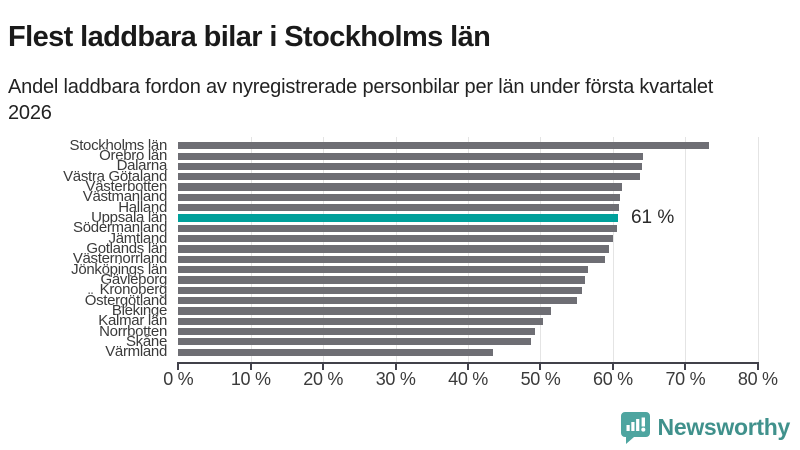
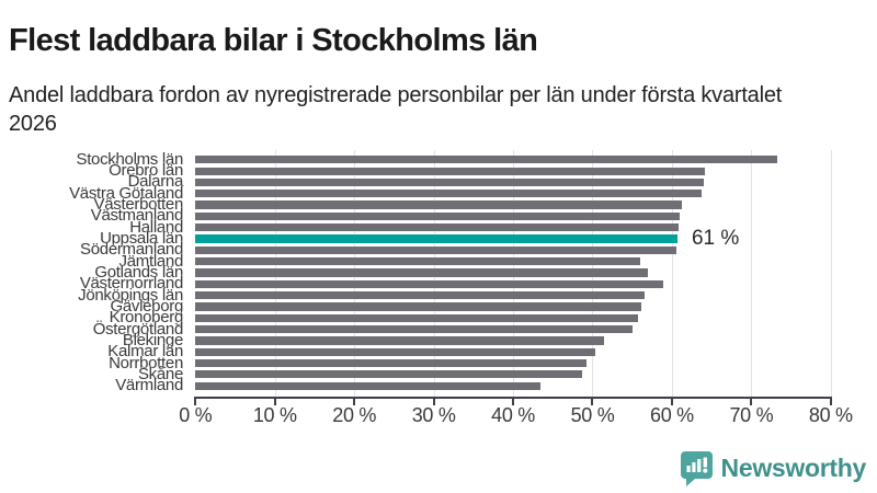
Jämtland: 60% -> 56%
Gotlands län: 59% -> 57%
